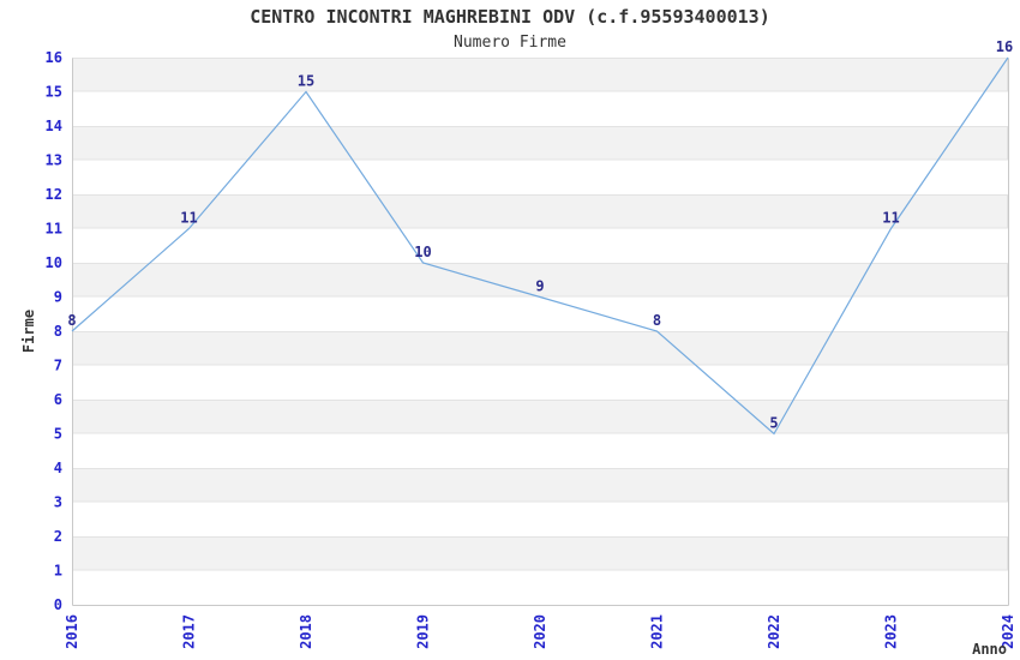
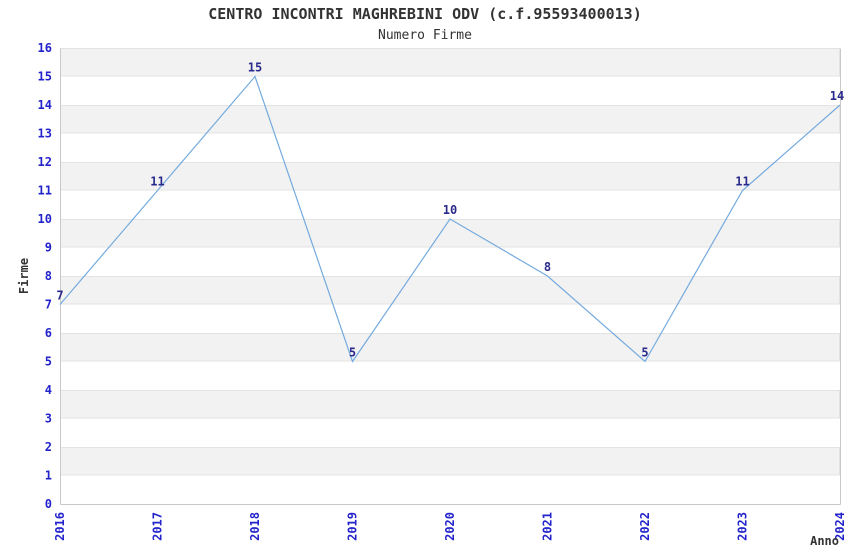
2016: 8 -> 7
2019: 10 -> 5
2020: 9 -> 10
2024: 16 -> 14
